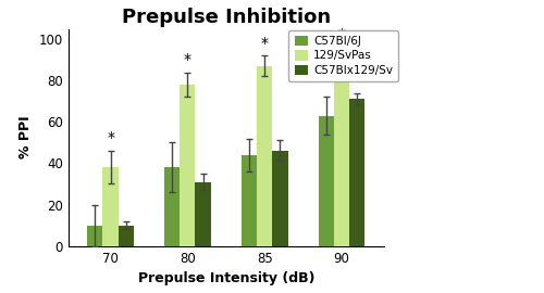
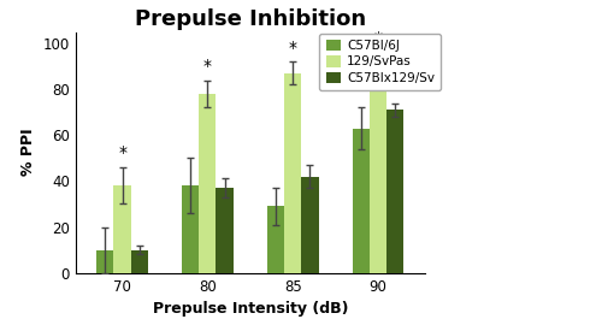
C57Blx129/Sv/80: 31 -> 37
C57Bl/6J/85: 44 -> 29
C57Blx129/Sv/85: 46 -> 42
